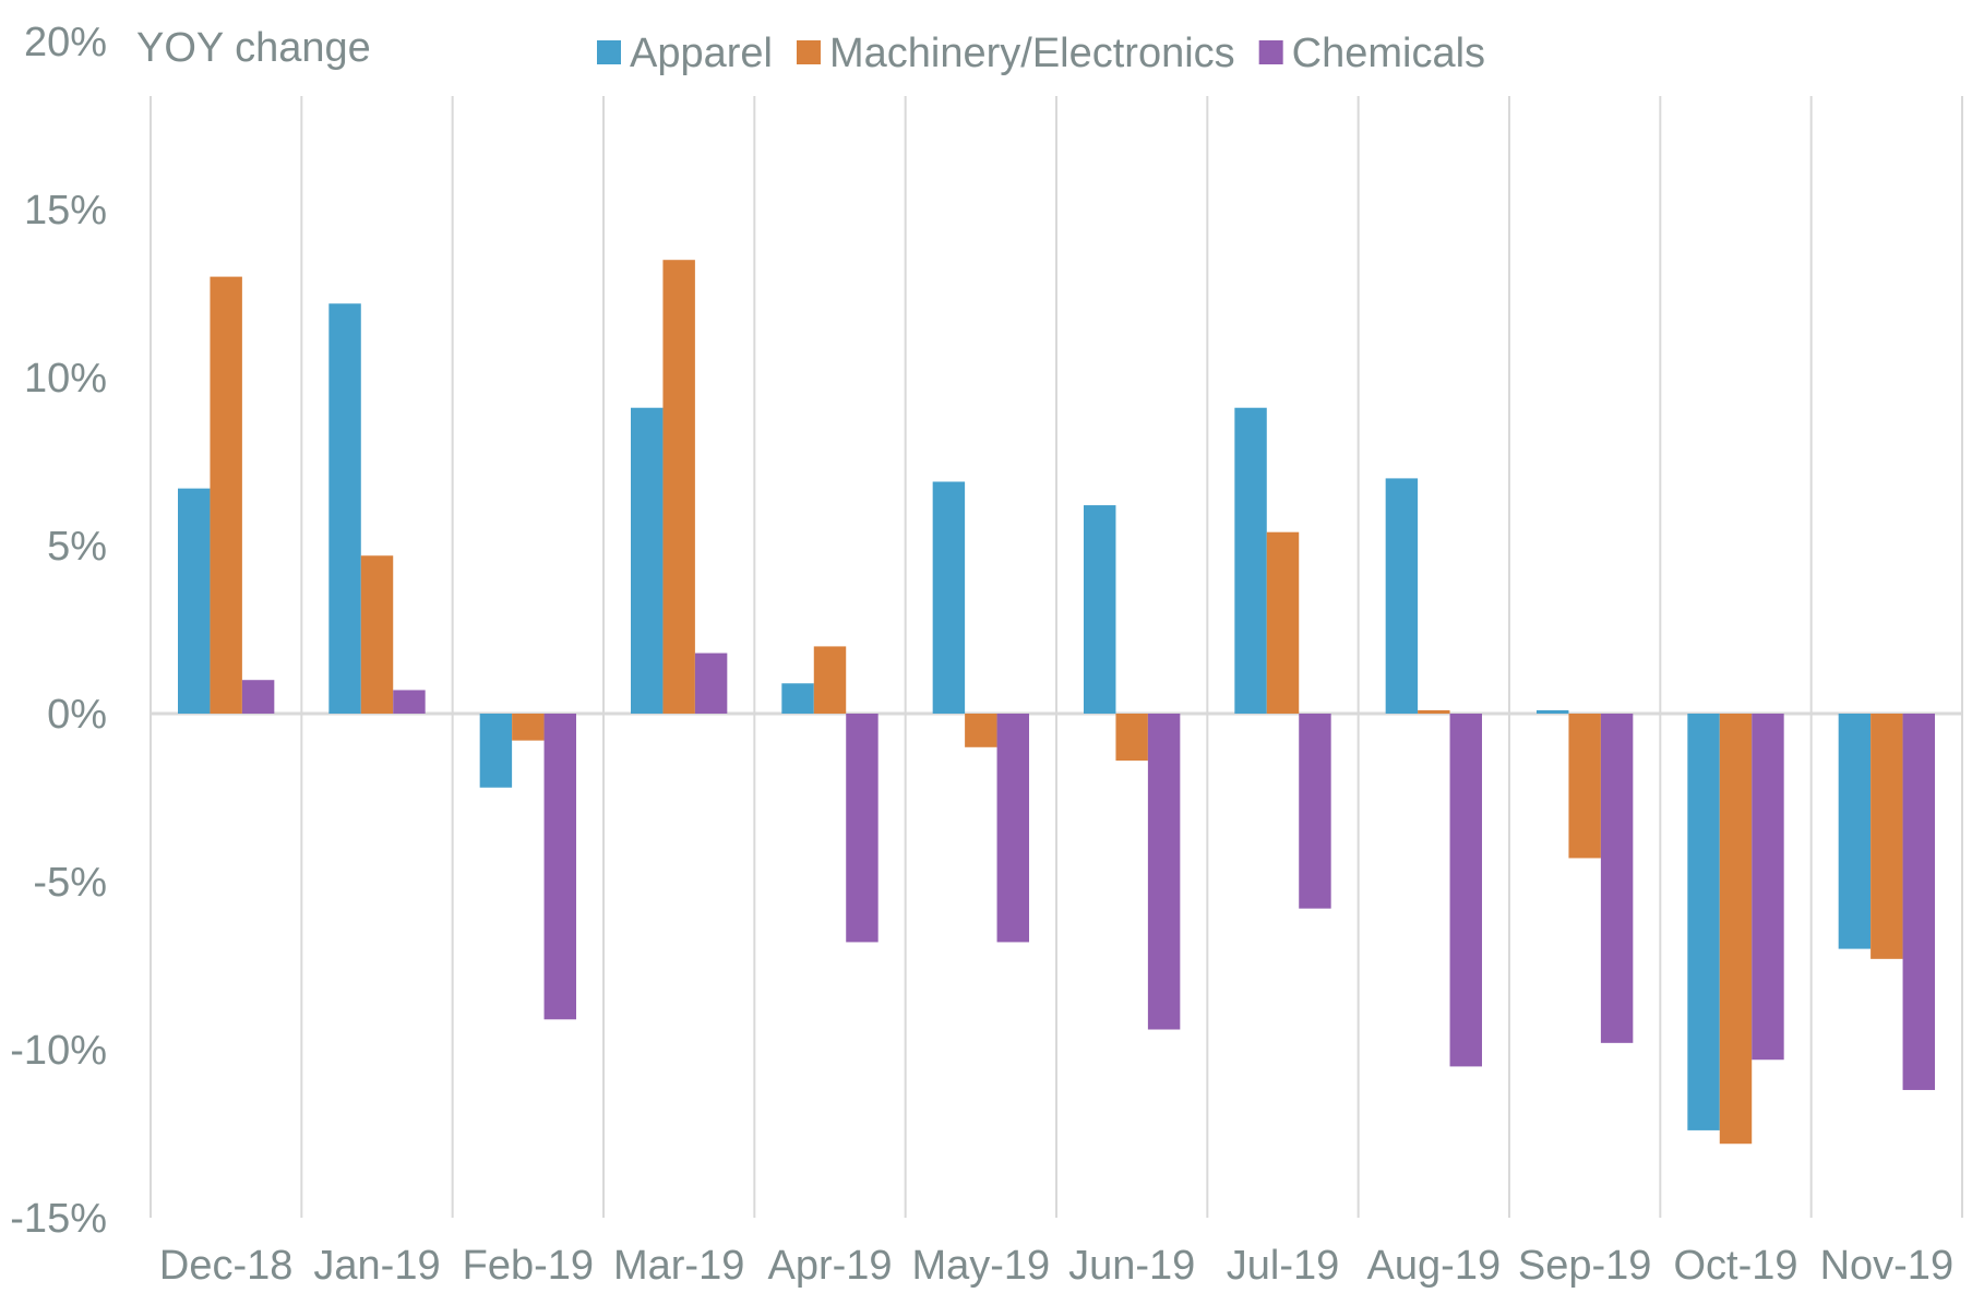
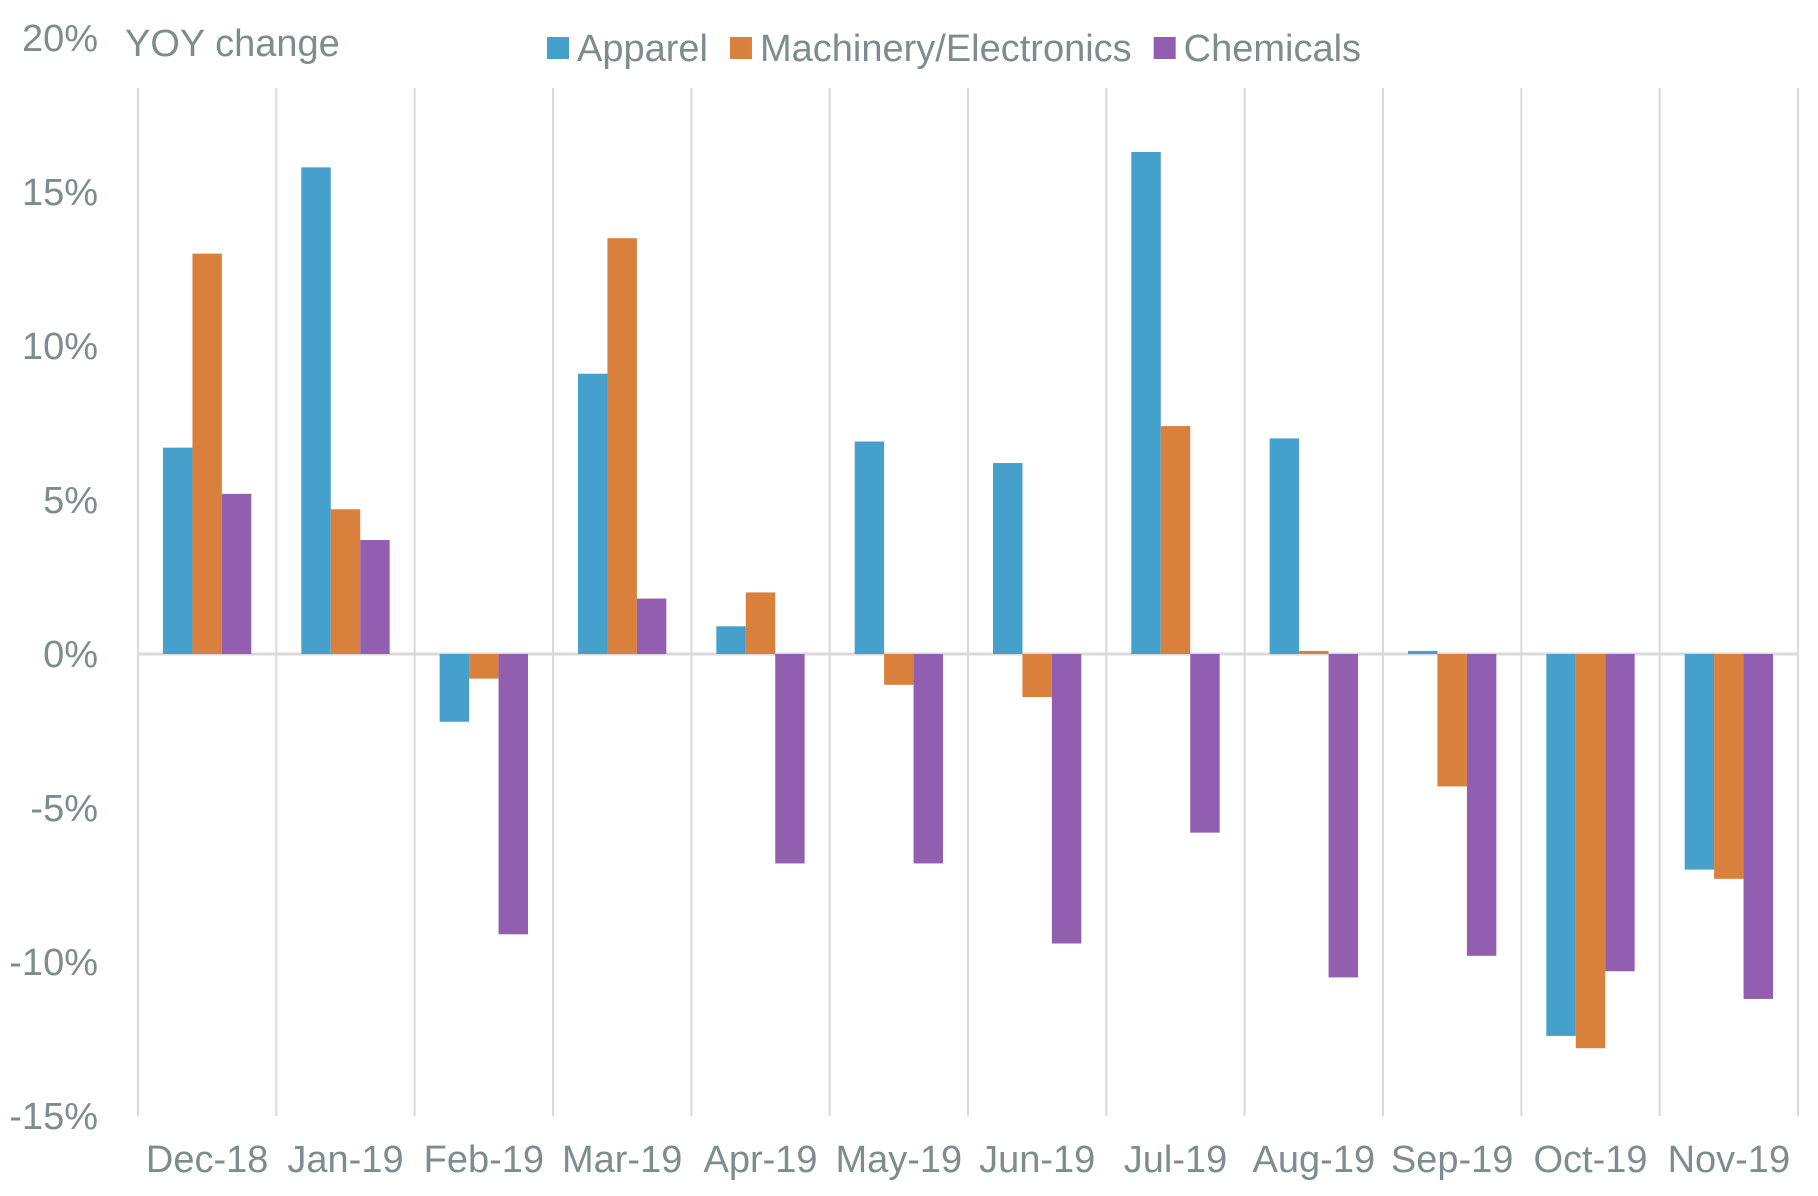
Chemicals/Dec-18: 1.0% -> 5.2%
Apparel/Jan-19: 12.2% -> 15.8%
Chemicals/Jan-19: 0.7% -> 3.7%
Apparel/Jul-19: 9.1% -> 16.3%
Machinery/Electronics/Jul-19: 5.4% -> 7.4%
